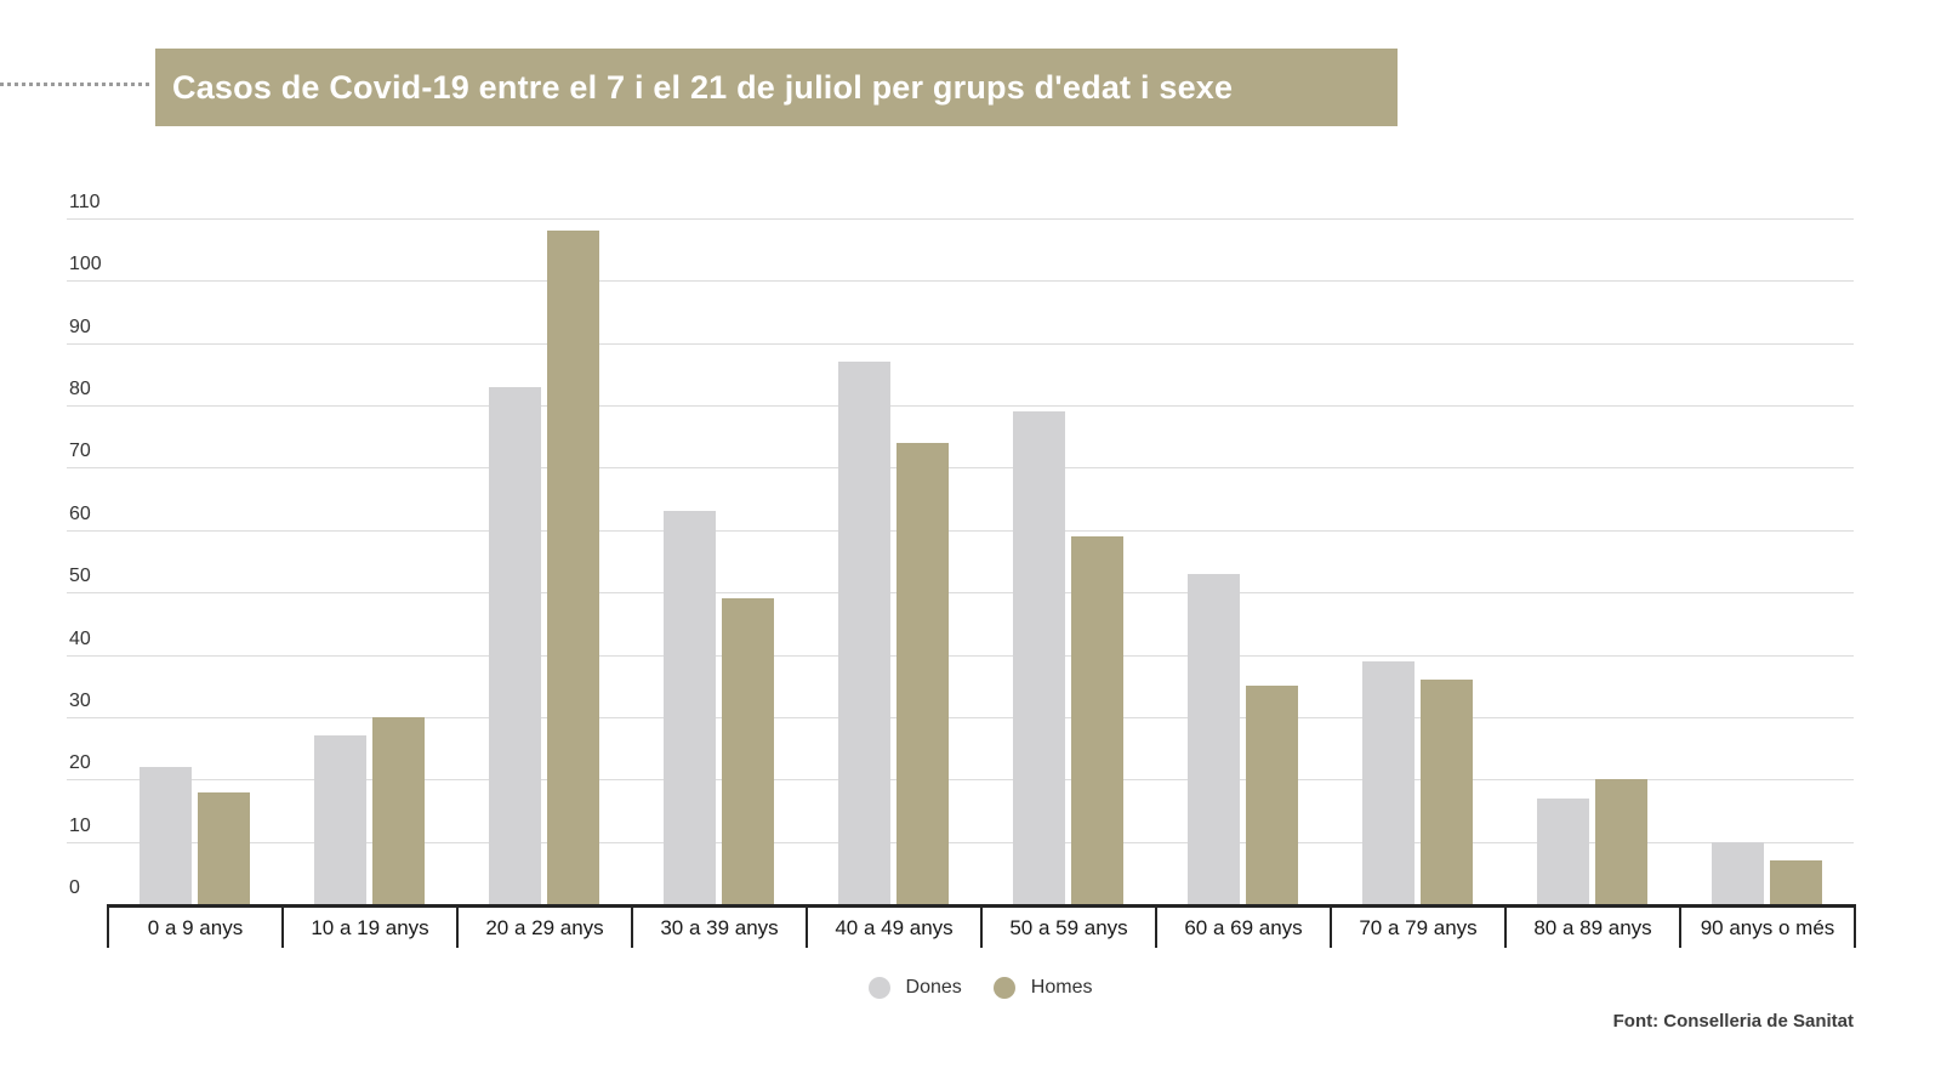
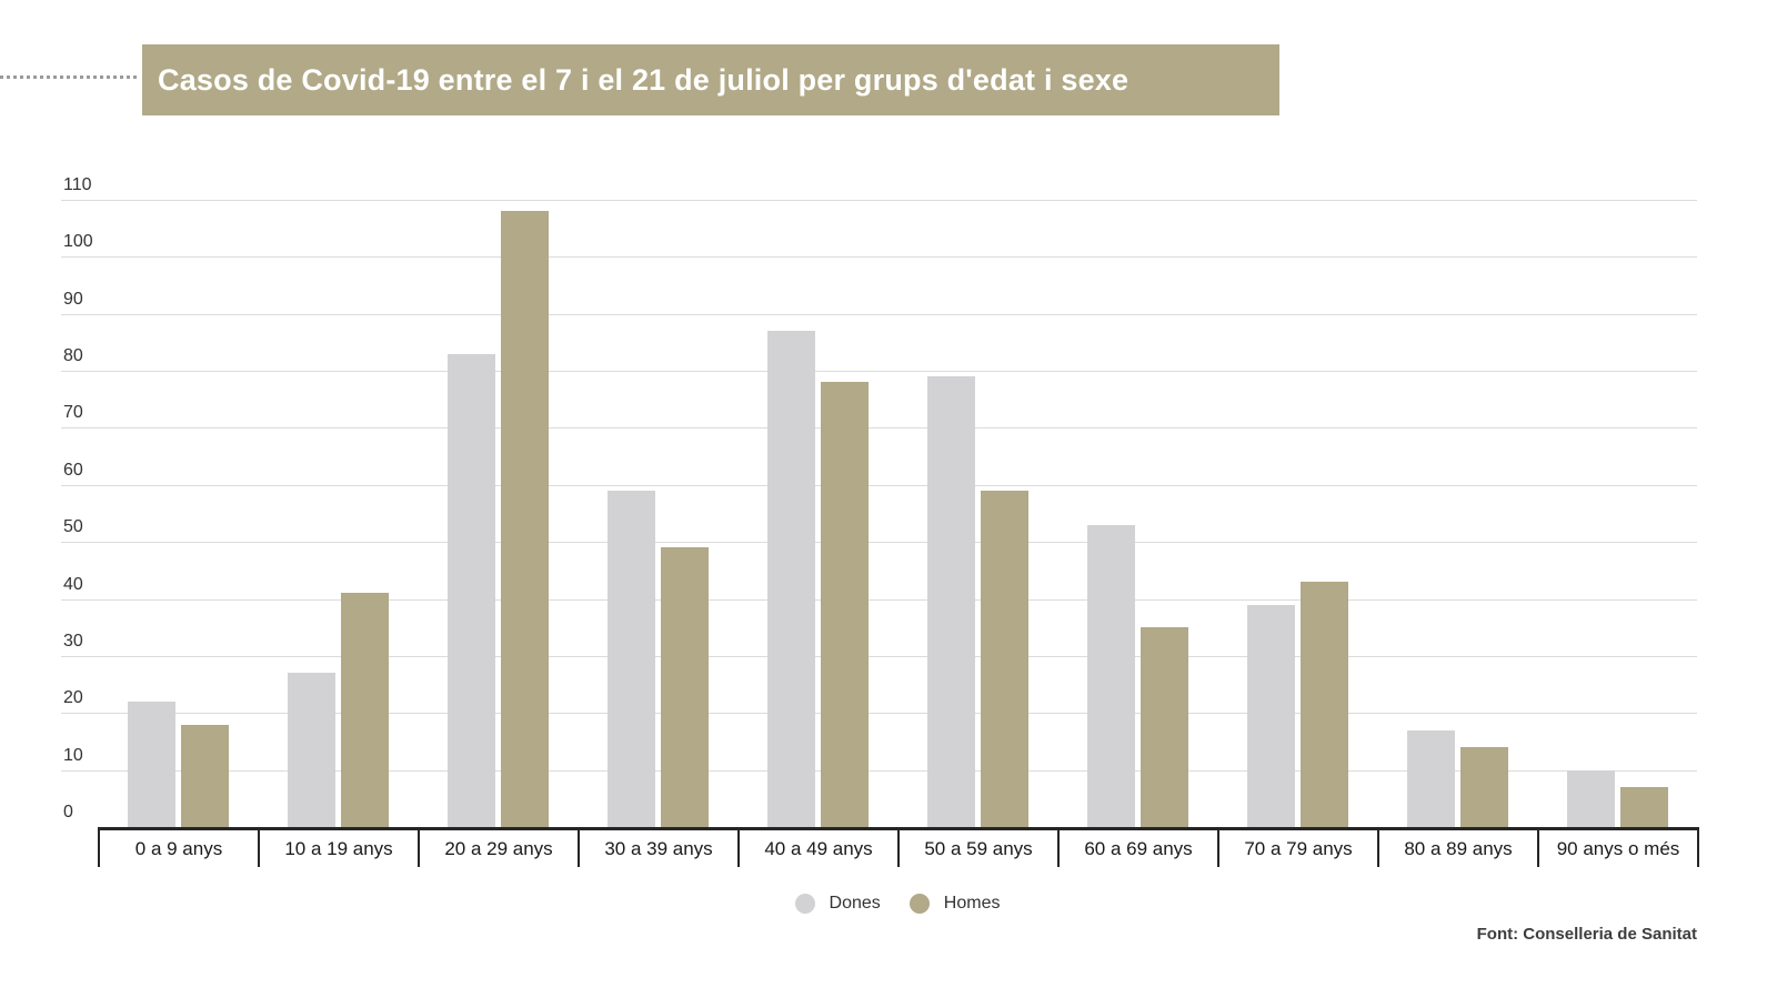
Homes/10 a 19 anys: 30 -> 41
Dones/30 a 39 anys: 63 -> 59
Homes/40 a 49 anys: 74 -> 78
Homes/70 a 79 anys: 36 -> 43
Homes/80 a 89 anys: 20 -> 14
